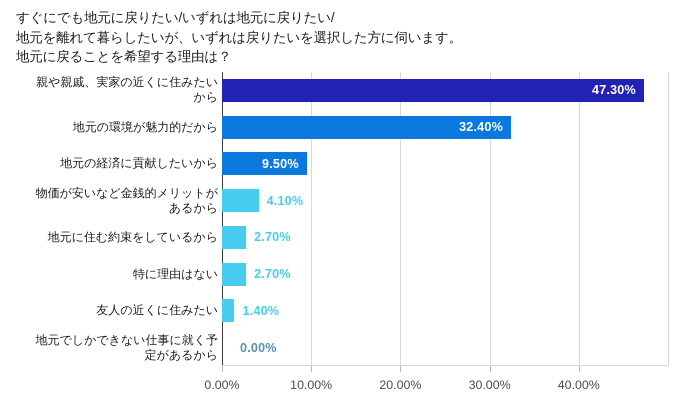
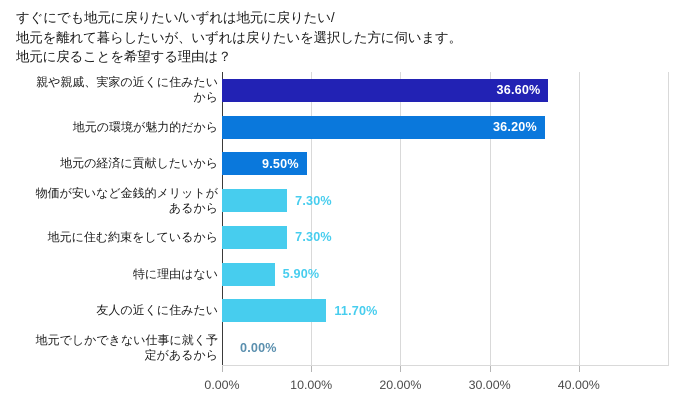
親や親戚、実家の近くに住みたい から: 47.30% -> 36.60%
地元の環境が魅力的だから: 32.40% -> 36.20%
物価が安いなど金銭的メリットが あるから: 4.10% -> 7.30%
地元に住む約束をしているから: 2.70% -> 7.30%
特に理由はない: 2.70% -> 5.90%
友人の近くに住みたい: 1.40% -> 11.70%
